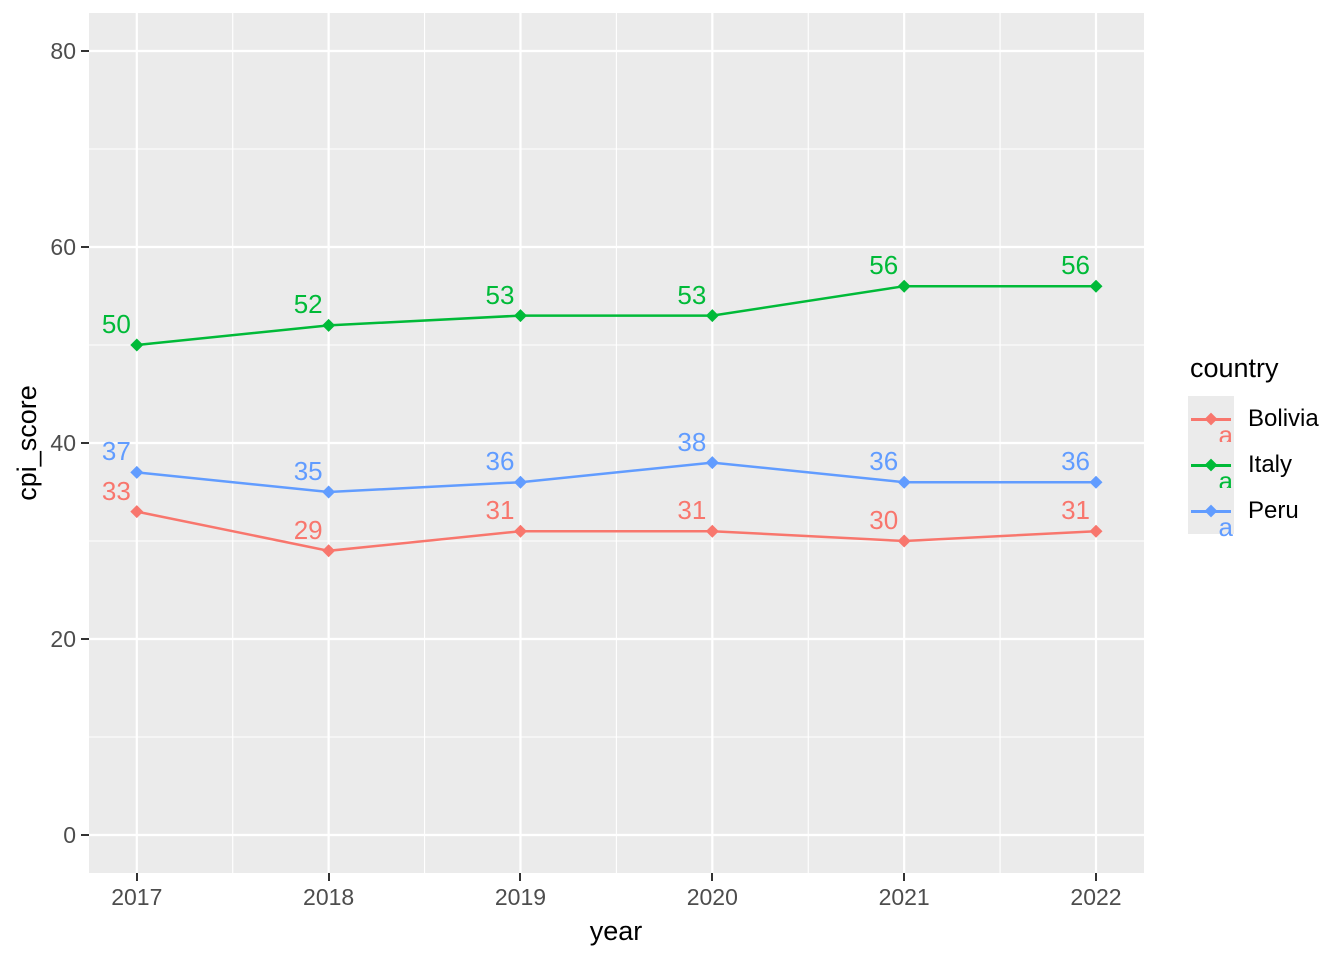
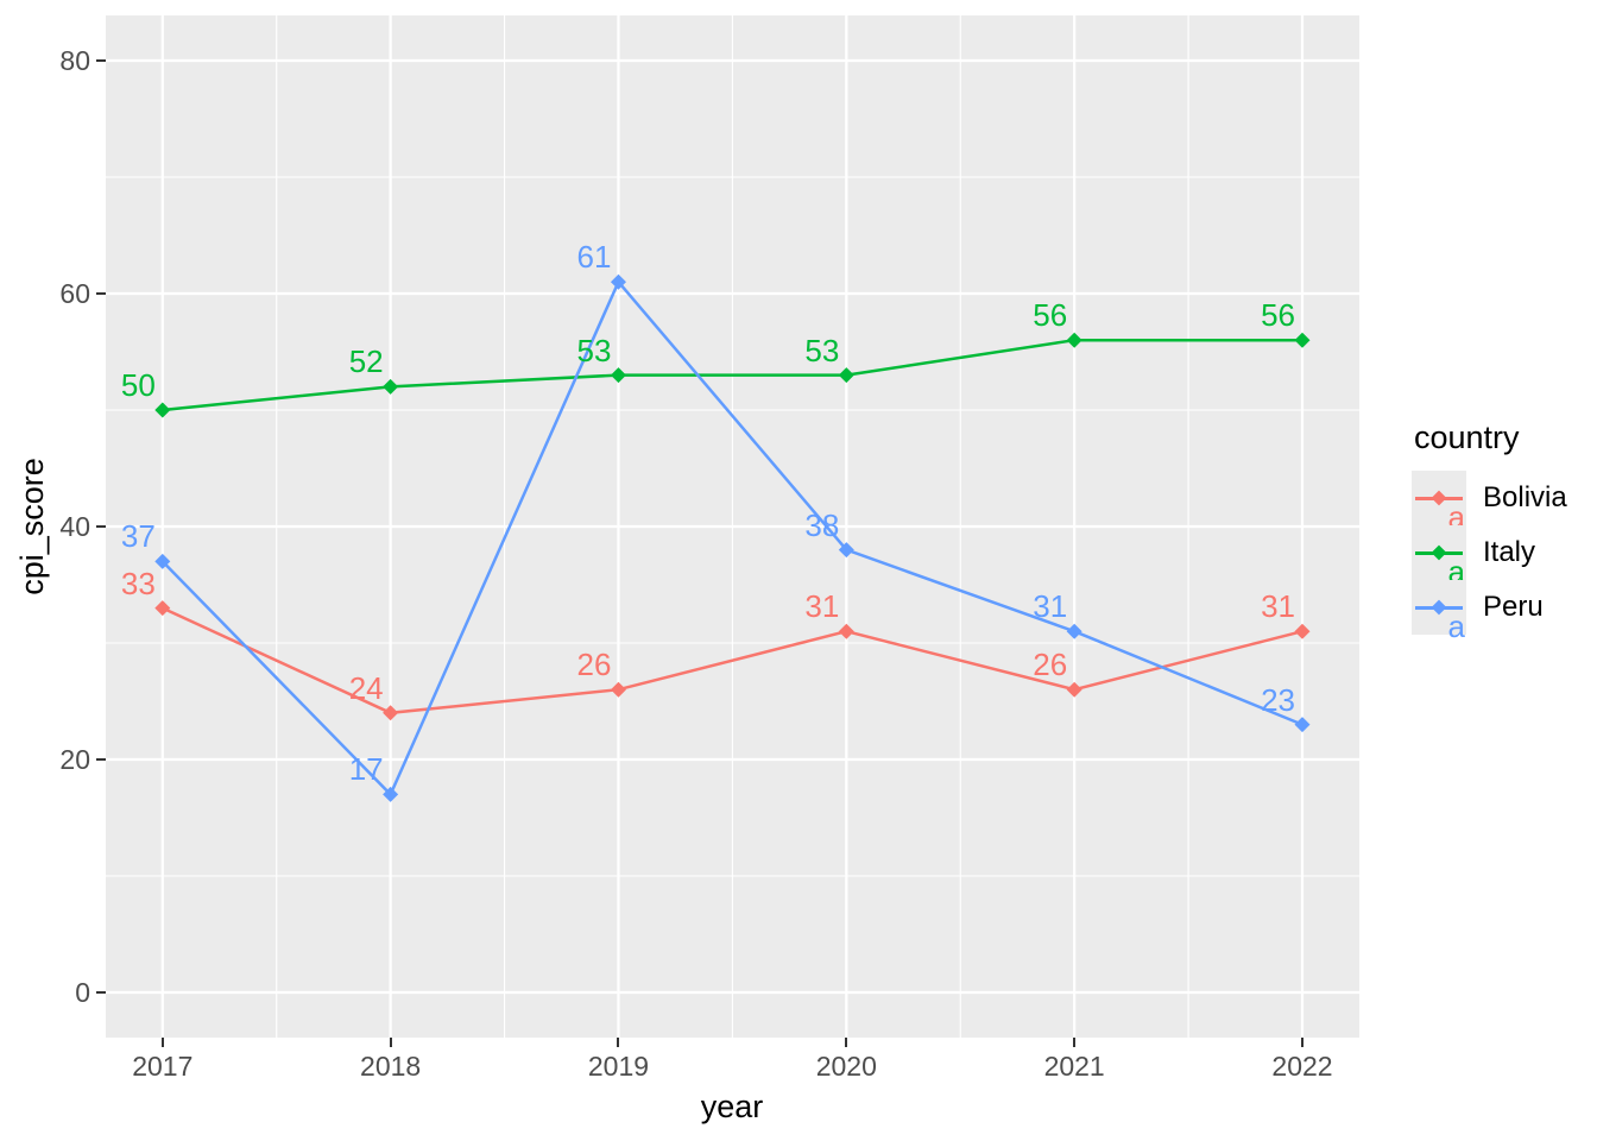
Bolivia/2018: 29 -> 24
Peru/2018: 35 -> 17
Bolivia/2019: 31 -> 26
Peru/2019: 36 -> 61
Bolivia/2021: 30 -> 26
Peru/2021: 36 -> 31
Peru/2022: 36 -> 23
